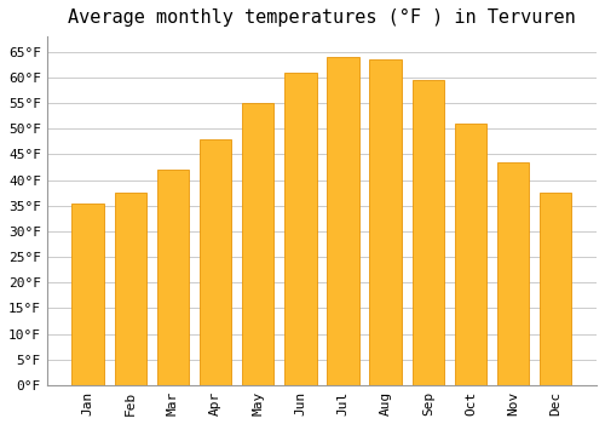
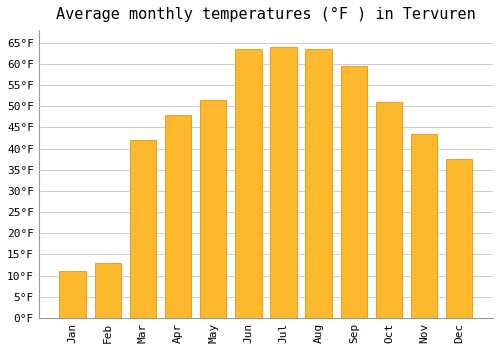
Jan: 35.5°F -> 11.0°F
Feb: 37.5°F -> 13.0°F
May: 55.0°F -> 51.5°F
Jun: 61.0°F -> 63.5°F
